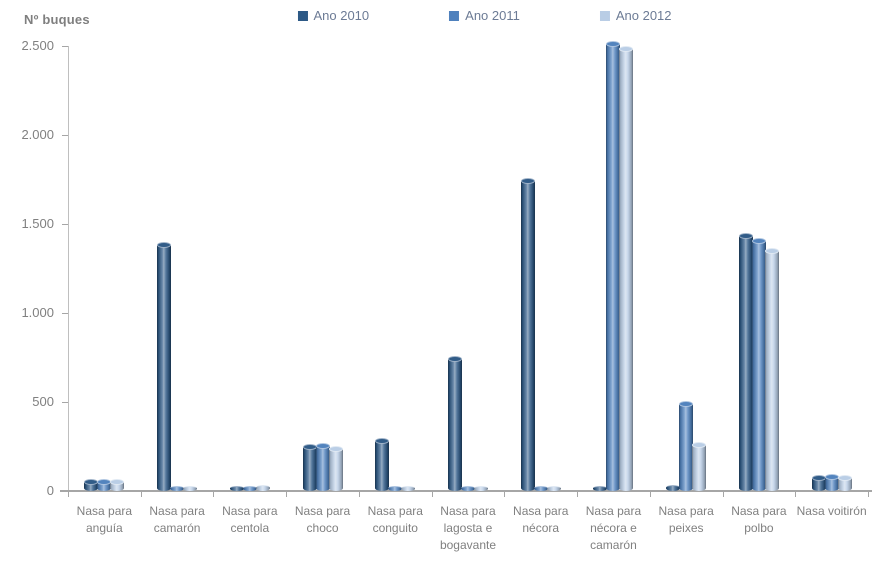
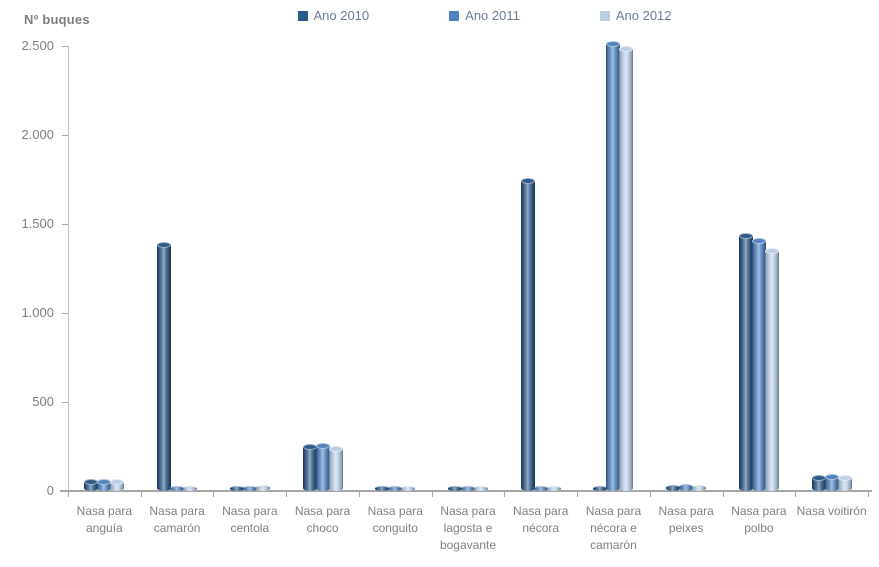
Ano 2010/Nasa para conguito: 280 -> 10
Ano 2010/Nasa para lagosta e bogavante: 740 -> 20
Ano 2011/Nasa para peixes: 490 -> 30
Ano 2012/Nasa para peixes: 260 -> 30
